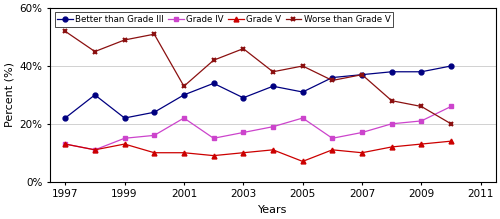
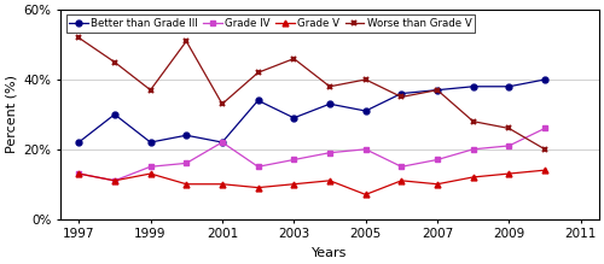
Worse than Grade V/1999: 49% -> 37%
Better than Grade III/2001: 30% -> 22%
Grade IV/2005: 22% -> 20%
